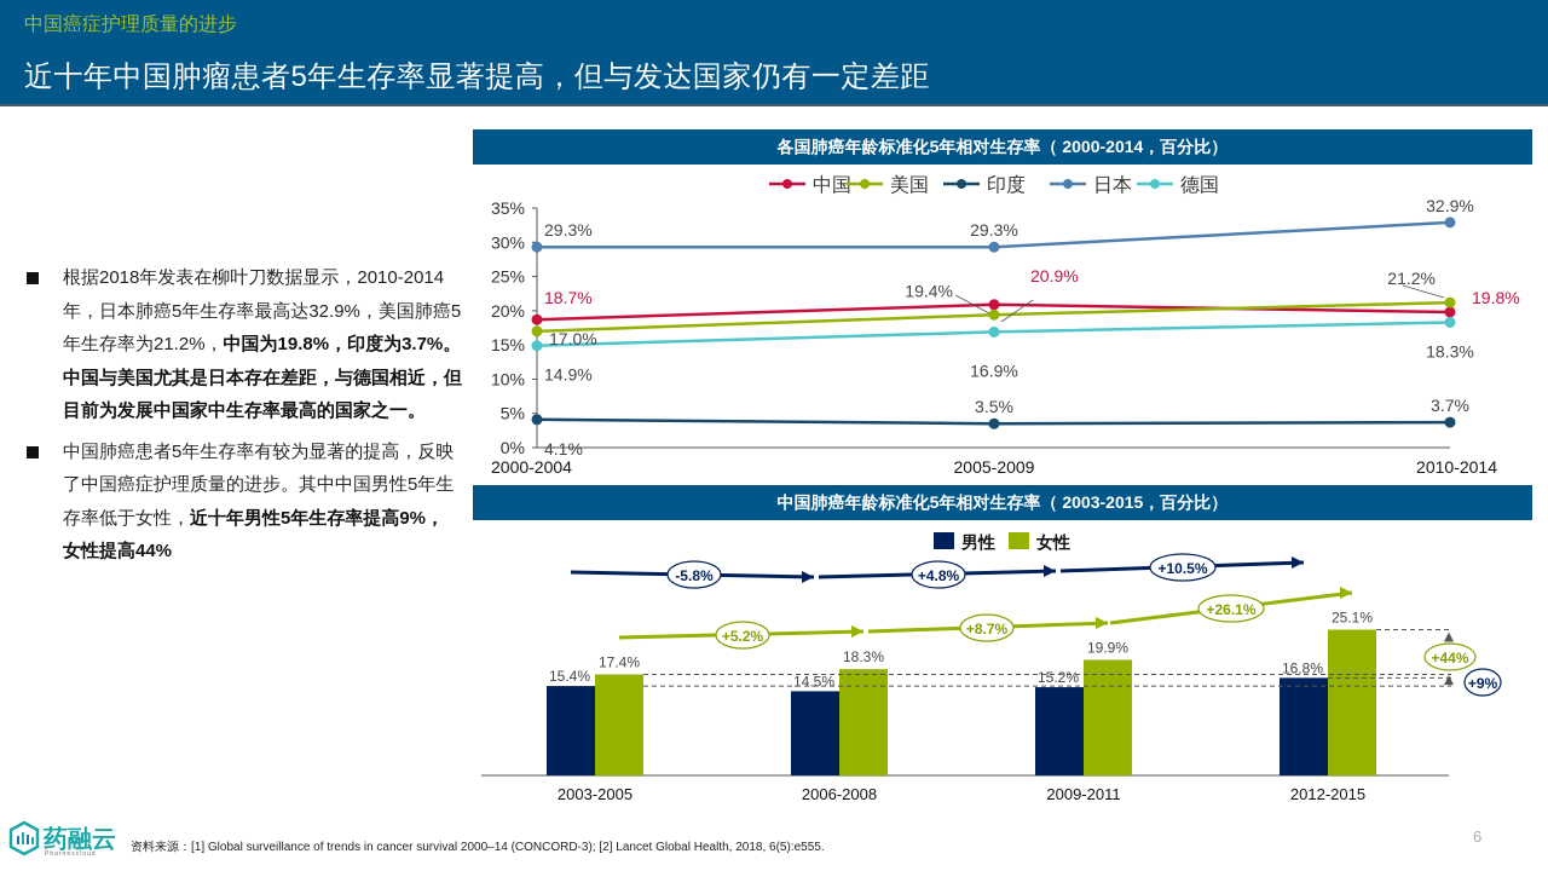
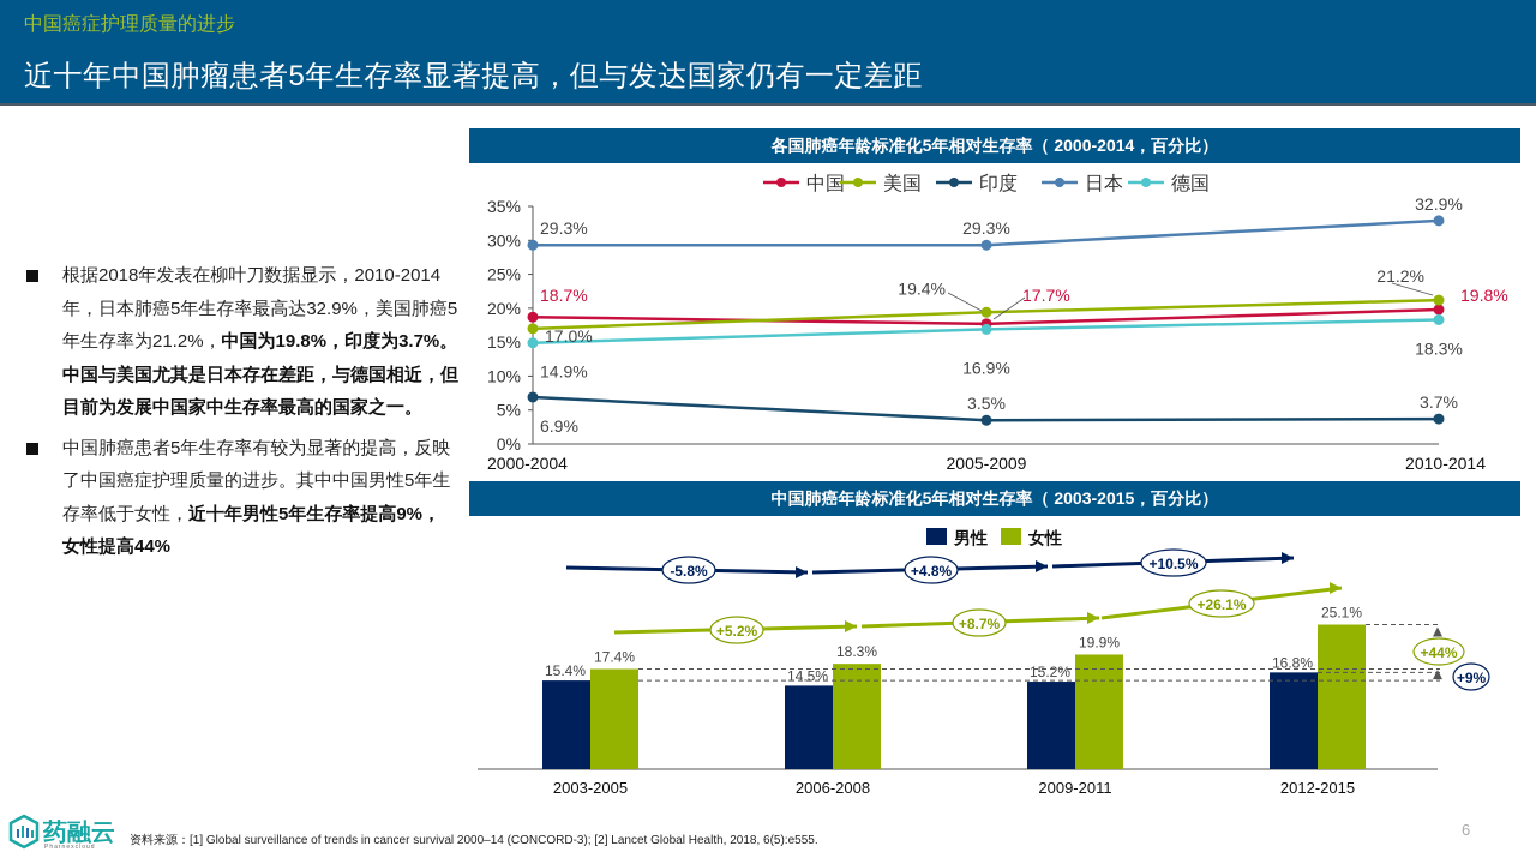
各国肺癌年龄标准化5年相对生存率（ 2000-2014，百分比）/印度/2000-2004: 4.1% -> 6.9%
各国肺癌年龄标准化5年相对生存率（ 2000-2014，百分比）/中国/2005-2009: 20.9% -> 17.7%
